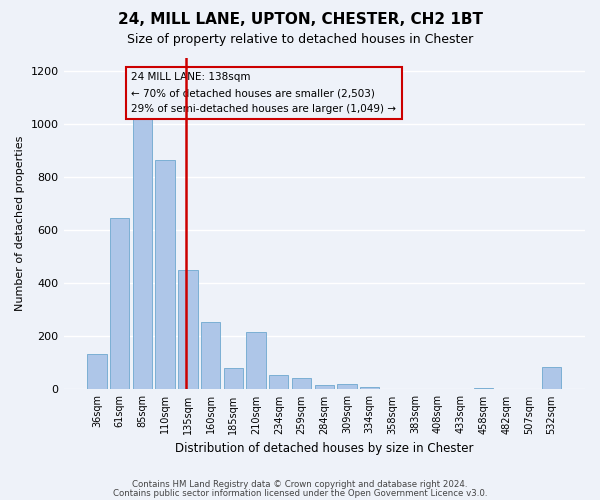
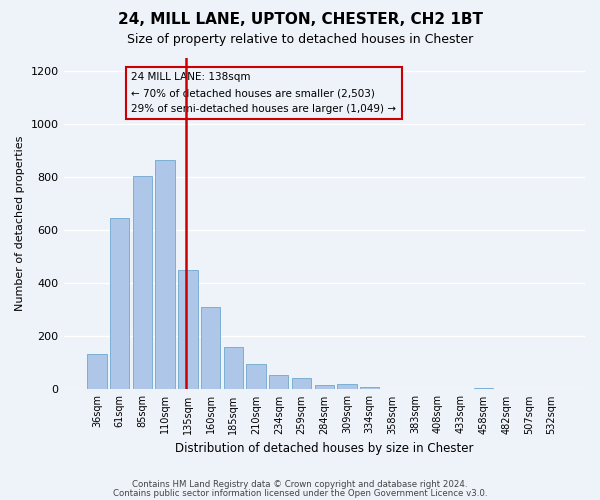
85sqm: 1025 -> 805
160sqm: 255 -> 310
185sqm: 80 -> 160
210sqm: 215 -> 95
532sqm: 85 -> 3
